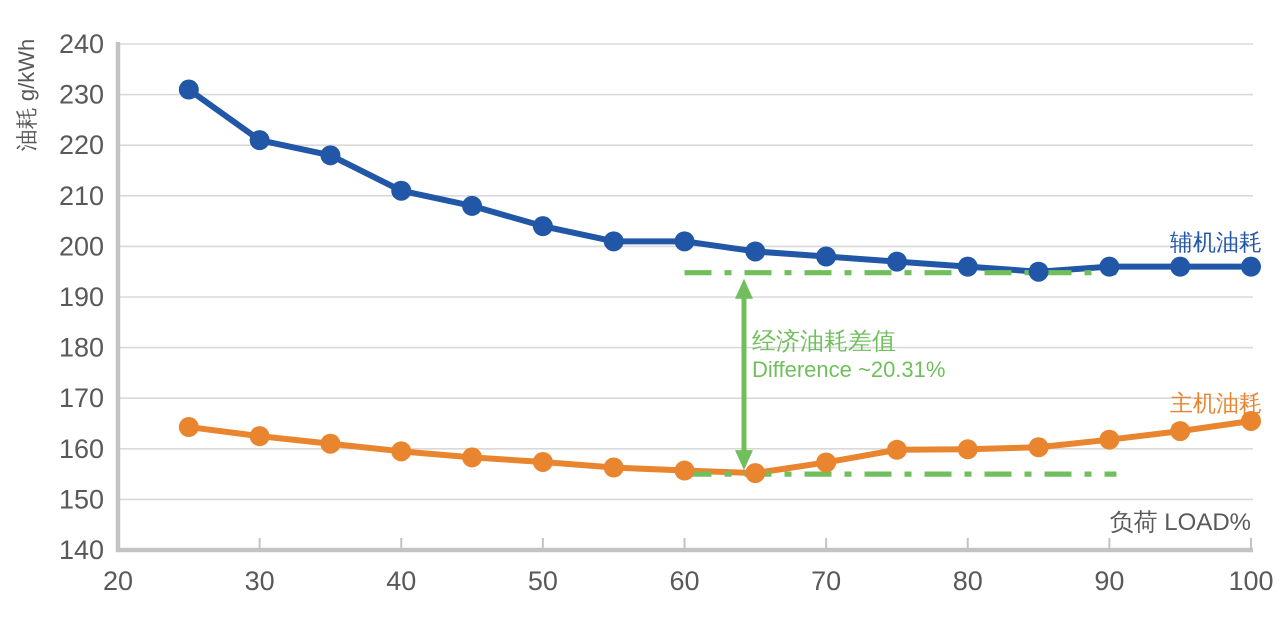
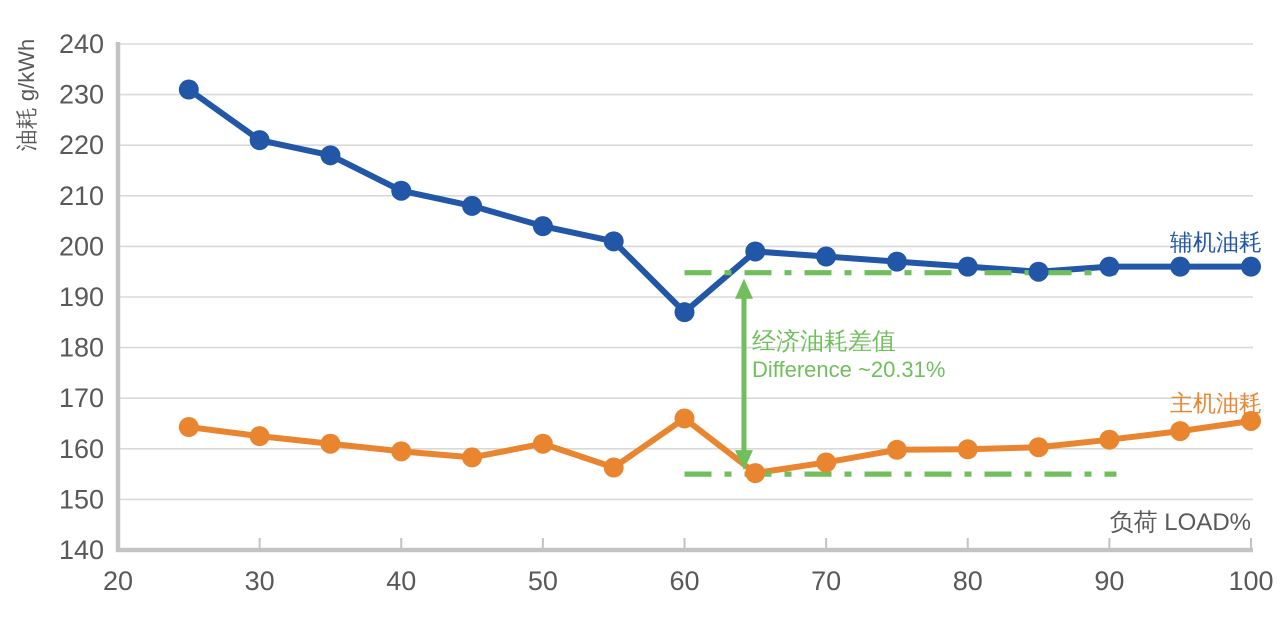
主机油耗/50: 157 -> 161
辅机油耗/60: 201 -> 187
主机油耗/60: 156 -> 166
